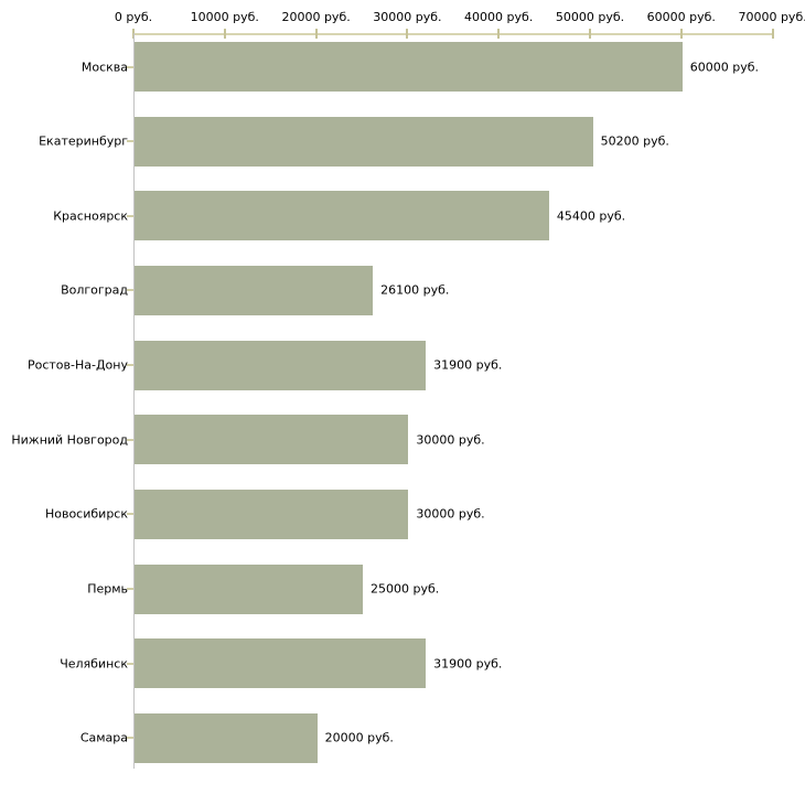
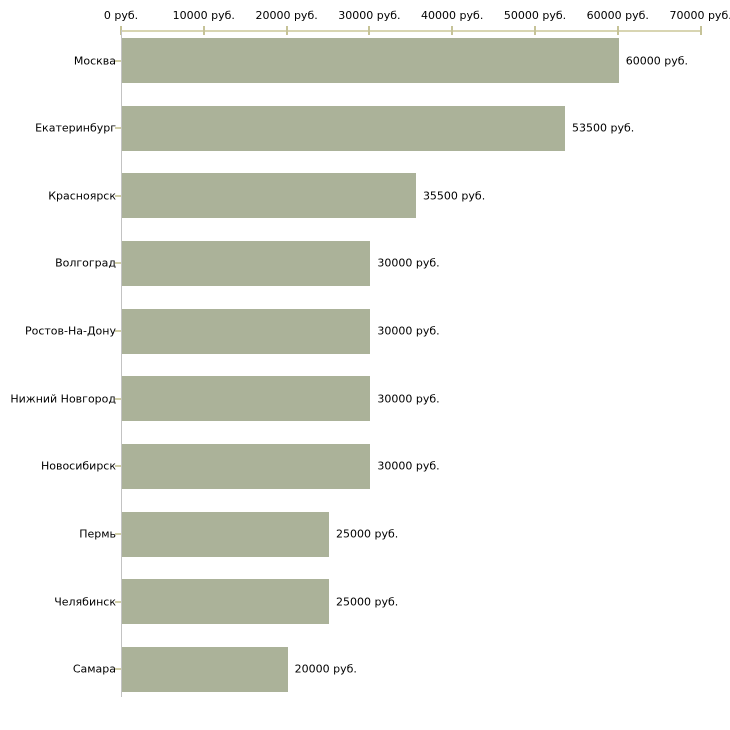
Екатеринбург: 50200 -> 53500
Красноярск: 45400 -> 35500
Волгоград: 26100 -> 30000
Ростов-На-Дону: 31900 -> 30000
Челябинск: 31900 -> 25000
